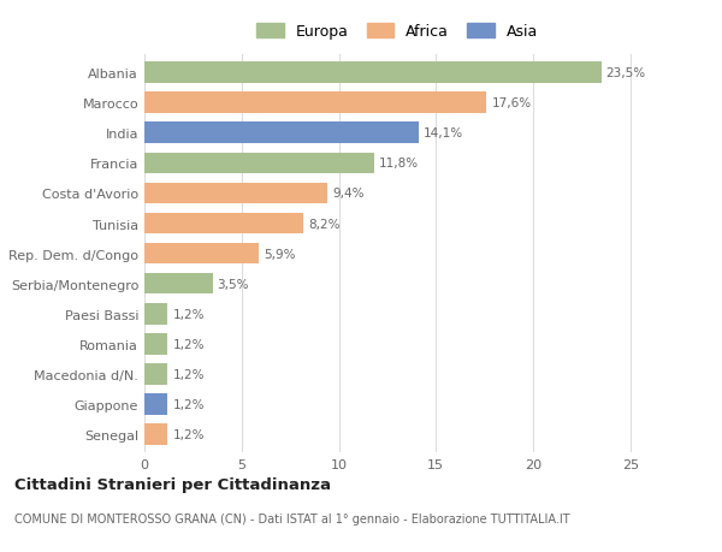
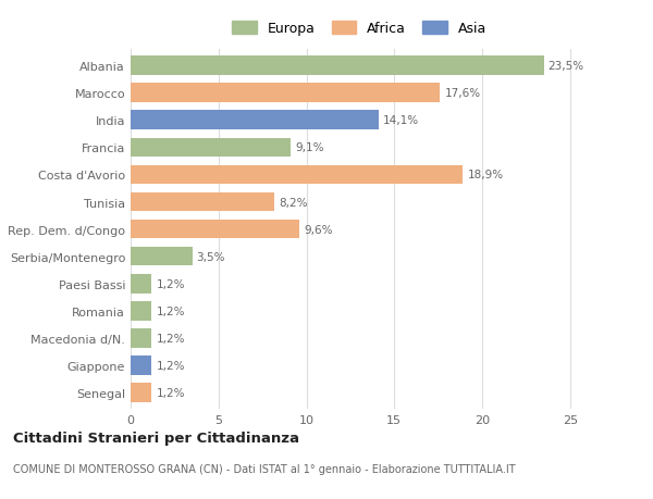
Francia: 11,8% -> 9,1%
Costa d'Avorio: 9,4% -> 18,9%
Rep. Dem. d/Congo: 5,9% -> 9,6%
